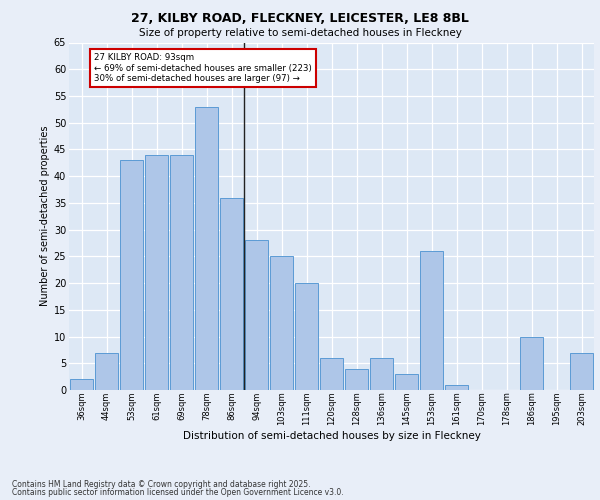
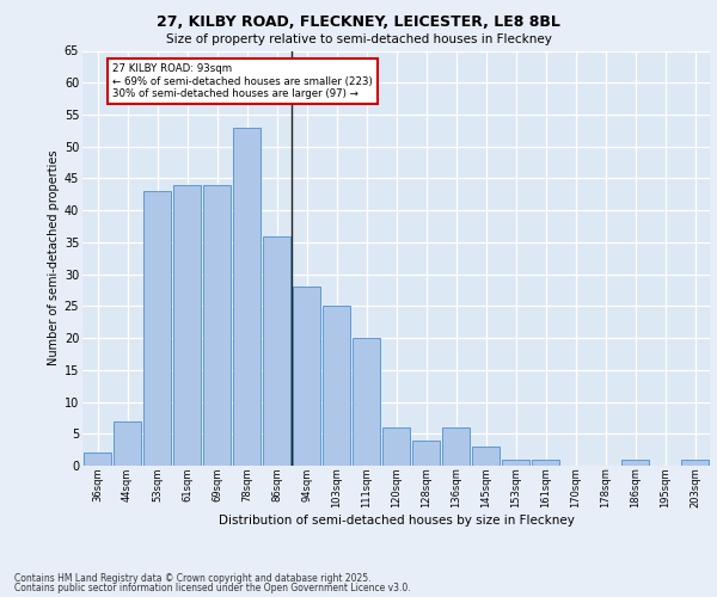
153sqm: 26 -> 1
186sqm: 10 -> 1
203sqm: 7 -> 1
